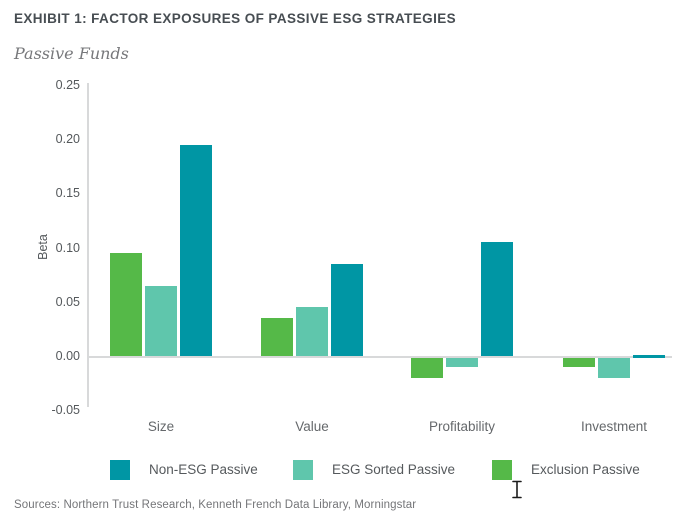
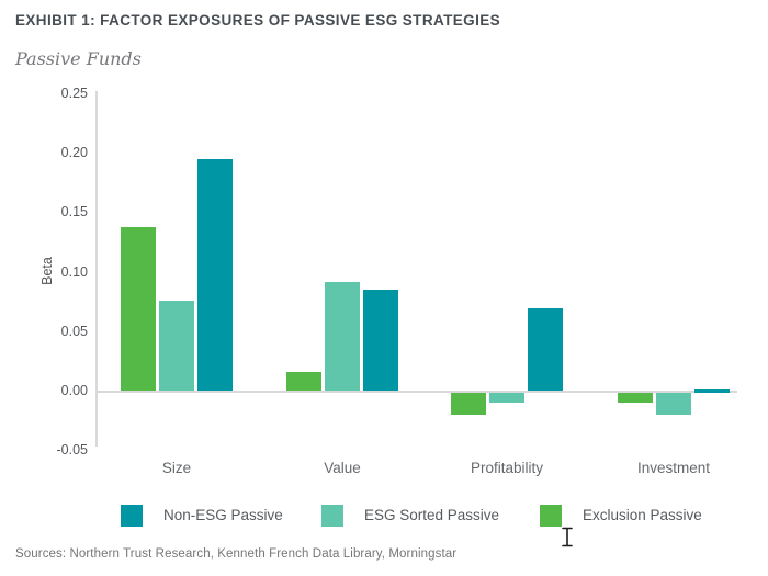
ESG Sorted Passive/Size: 0.065 -> 0.076
Exclusion Passive/Size: 0.095 -> 0.137
ESG Sorted Passive/Value: 0.045 -> 0.091
Exclusion Passive/Value: 0.035 -> 0.016
Non-ESG Passive/Profitability: 0.105 -> 0.069
